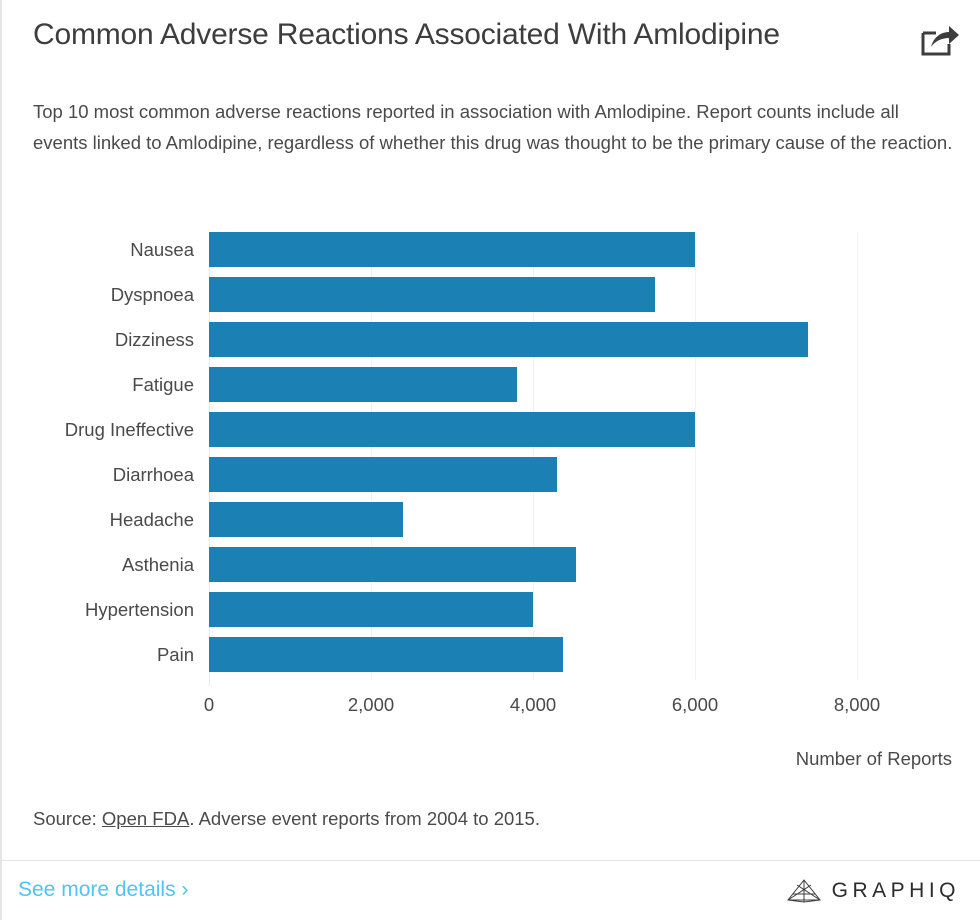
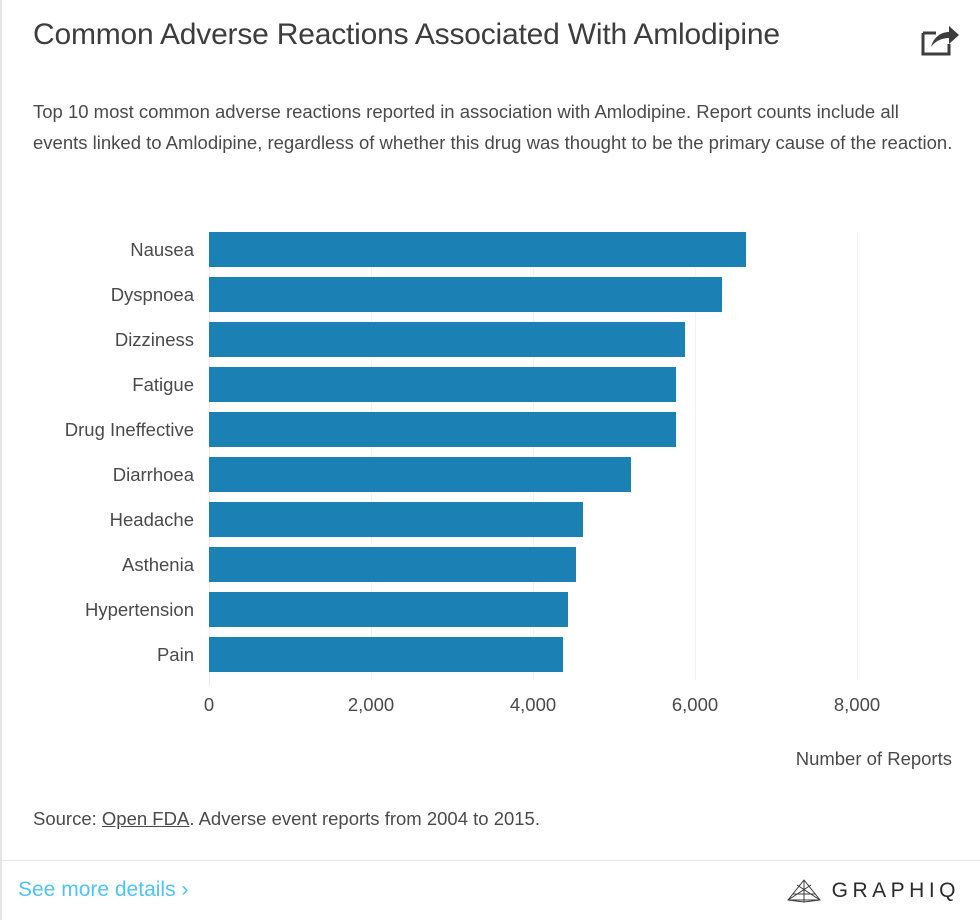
Nausea: 6000 -> 6600
Dyspnoea: 5500 -> 6300
Dizziness: 7400 -> 5900
Fatigue: 3800 -> 5800
Drug Ineffective: 6000 -> 5800
Diarrhoea: 4300 -> 5200
Headache: 2400 -> 4600
Hypertension: 4000 -> 4400
